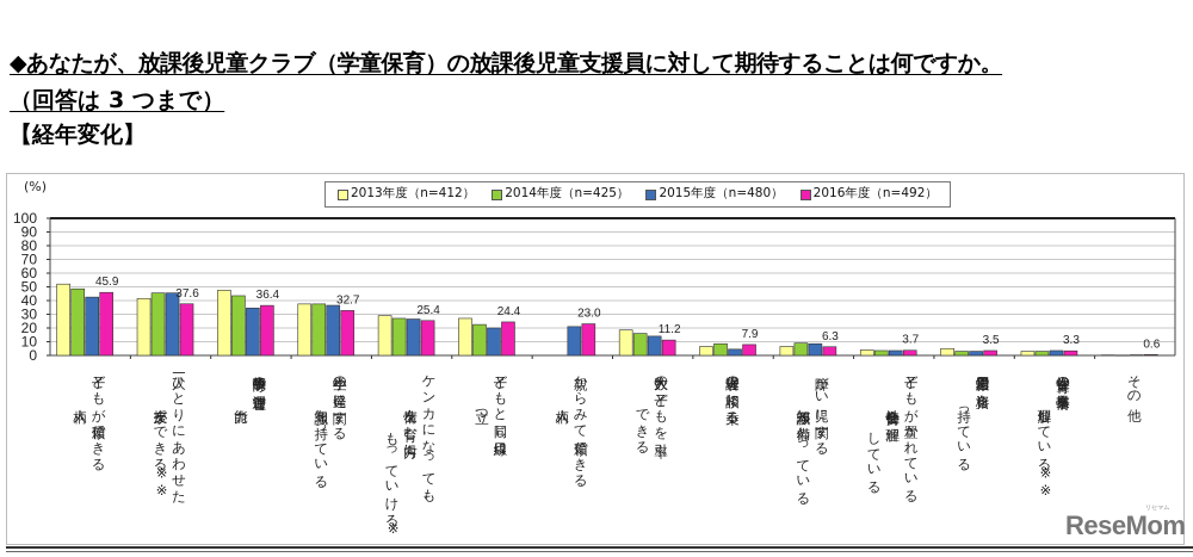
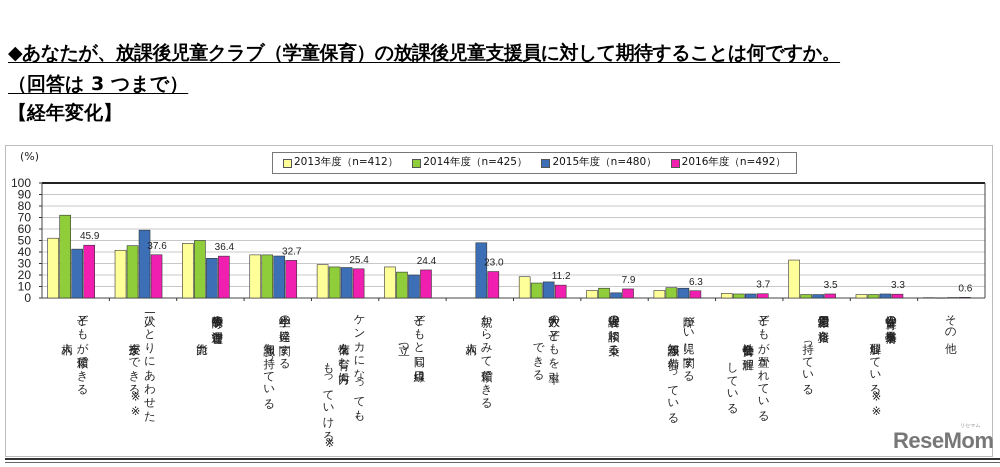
2014年度（n=425）/子どもが信頼できる人柄: 48 -> 72
2015年度（n=480）/一人ひとりにあわせた支援ができる※※: 46 -> 59
2014年度（n=425）/事故予防等の運営管理能力: 44 -> 50
2015年度（n=480）/親からみて信頼できる人柄: 21 -> 48
2014年度（n=425）/大人数の子どもを引率できる: 16 -> 13
2013年度（n=412）/周辺業界の資格を持っている: 5 -> 33
